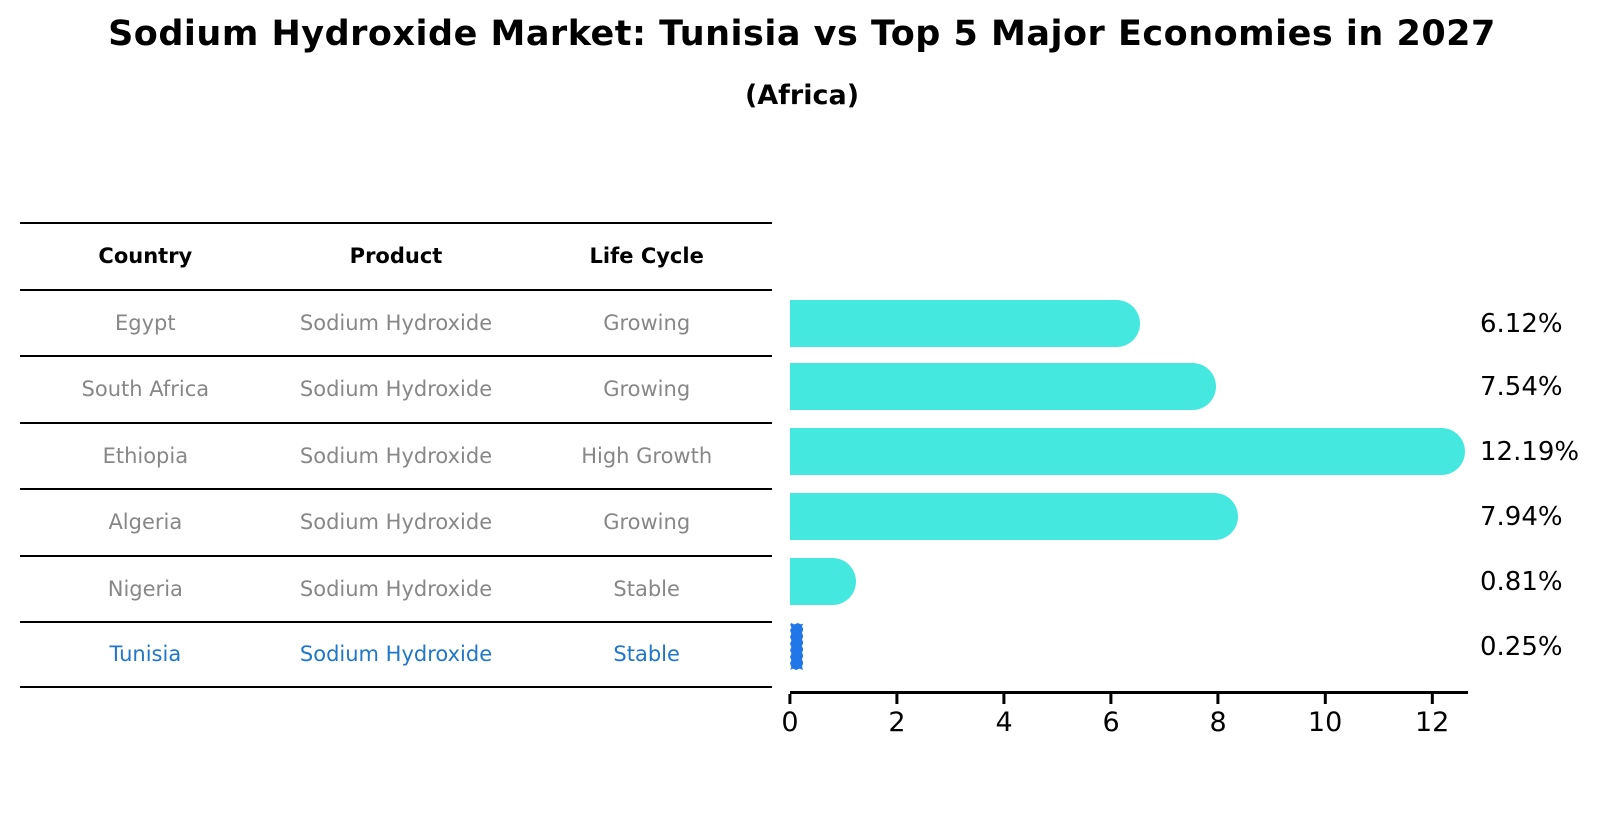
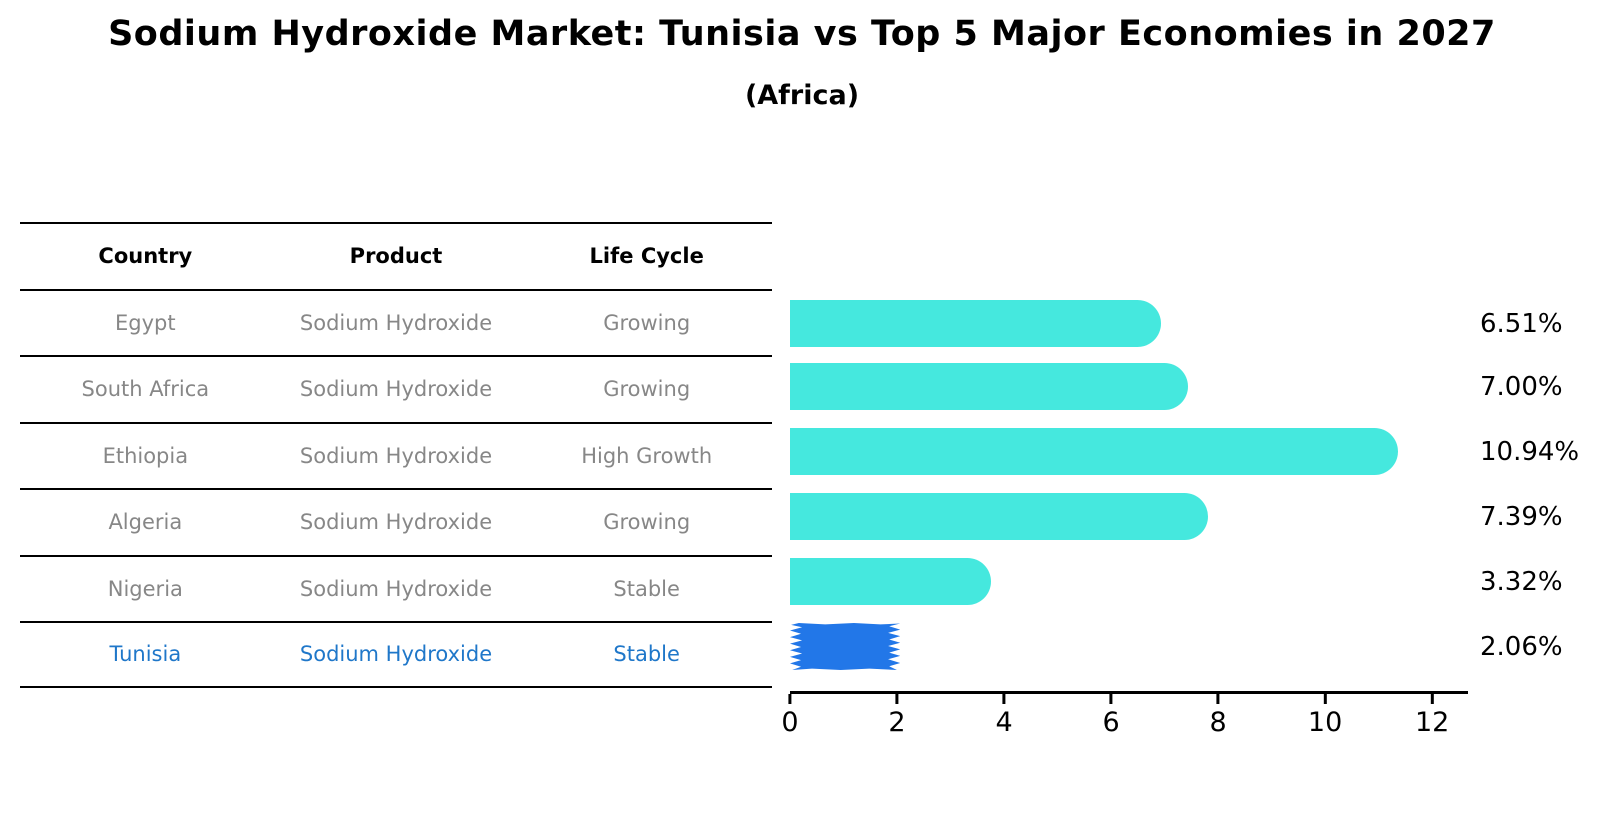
Egypt: 6.12% -> 6.51%
South Africa: 7.54% -> 7.00%
Ethiopia: 12.19% -> 10.94%
Algeria: 7.94% -> 7.39%
Nigeria: 0.81% -> 3.32%
Tunisia: 0.25% -> 2.06%
